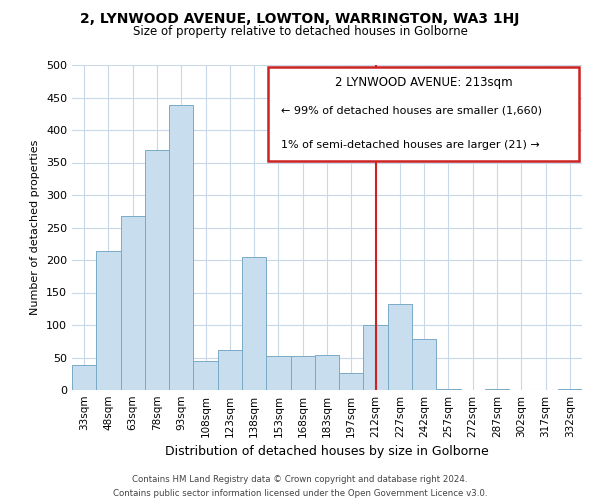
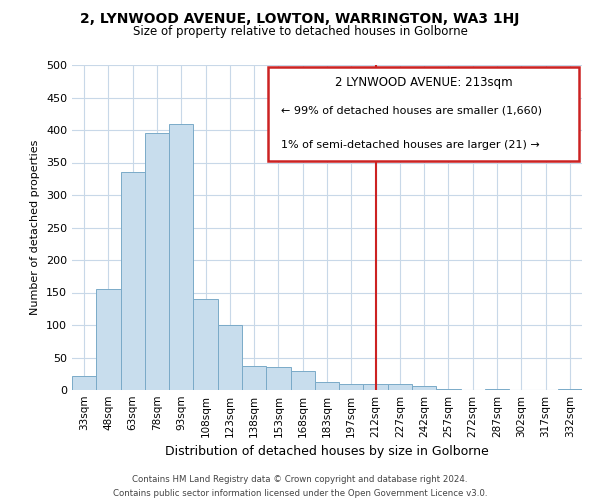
33sqm: 38 -> 22
48sqm: 214 -> 155
63sqm: 268 -> 335
78sqm: 370 -> 395
93sqm: 438 -> 410
108sqm: 44 -> 140
123sqm: 62 -> 100
138sqm: 204 -> 37
153sqm: 52 -> 35
168sqm: 52 -> 30
183sqm: 54 -> 12
197sqm: 26 -> 10
212sqm: 100 -> 10
227sqm: 132 -> 10
242sqm: 78 -> 6
